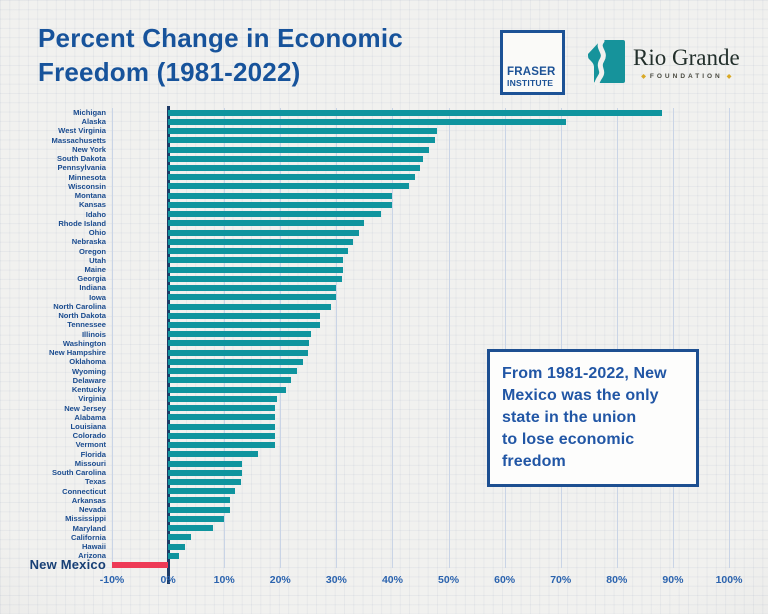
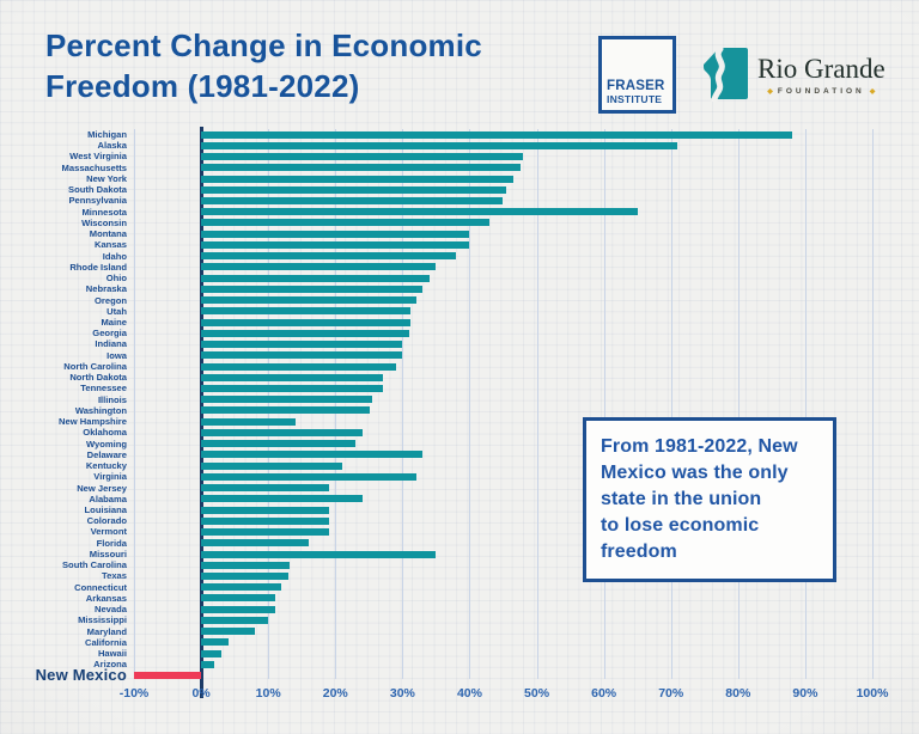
Minnesota: 44% -> 65%
New Hampshire: 25% -> 14%
Delaware: 22% -> 33%
Virginia: 20% -> 32%
Alabama: 19% -> 24%
Missouri: 13% -> 35%
